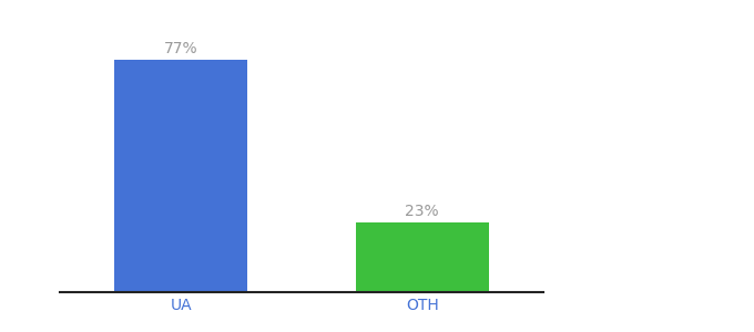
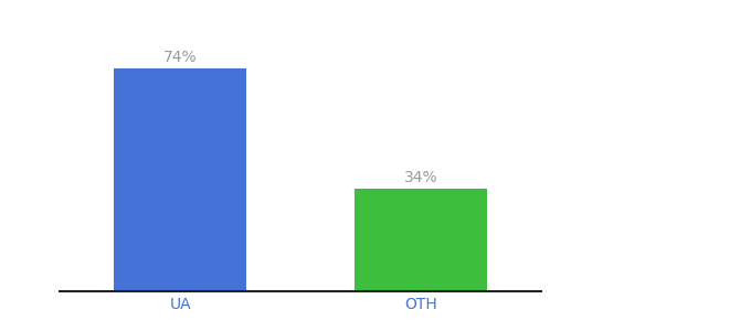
UA: 77% -> 74%
OTH: 23% -> 34%
